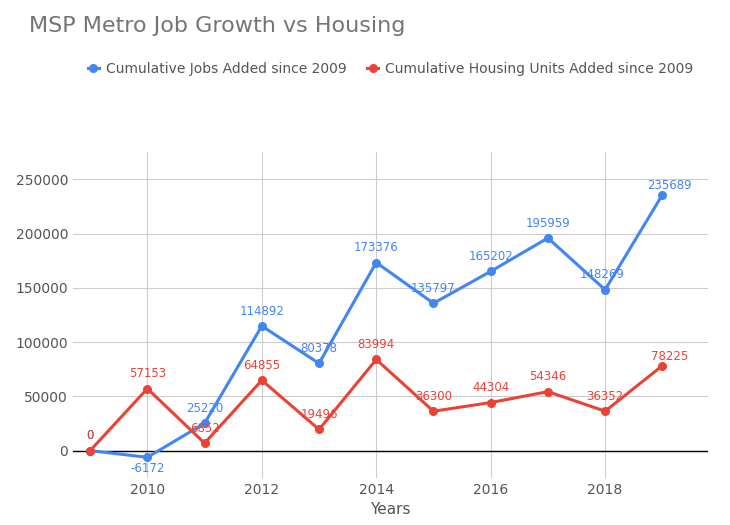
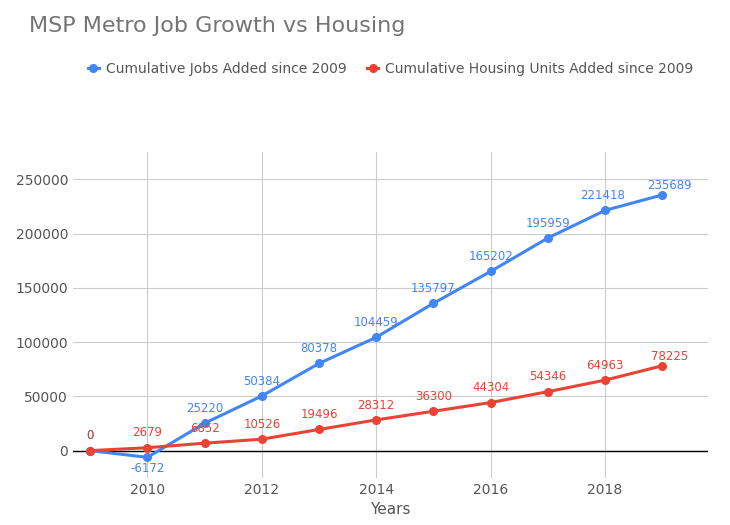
Cumulative Housing Units Added since 2009/2010: 57153 -> 2679
Cumulative Jobs Added since 2009/2012: 114892 -> 50384
Cumulative Housing Units Added since 2009/2012: 64855 -> 10526
Cumulative Jobs Added since 2009/2014: 173376 -> 104459
Cumulative Housing Units Added since 2009/2014: 83994 -> 28312
Cumulative Jobs Added since 2009/2018: 148269 -> 221418
Cumulative Housing Units Added since 2009/2018: 36352 -> 64963
